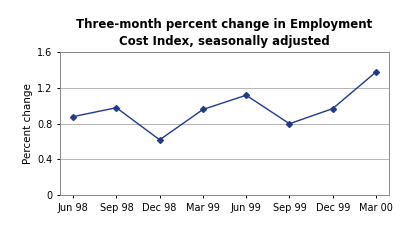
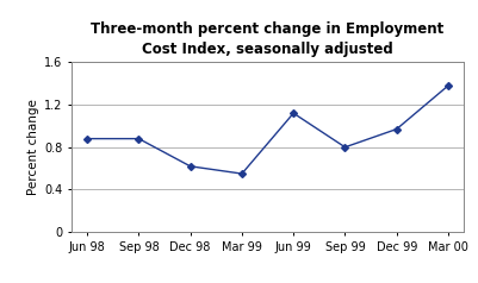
Sep 98: 0.98 -> 0.88
Mar 99: 0.96 -> 0.55
